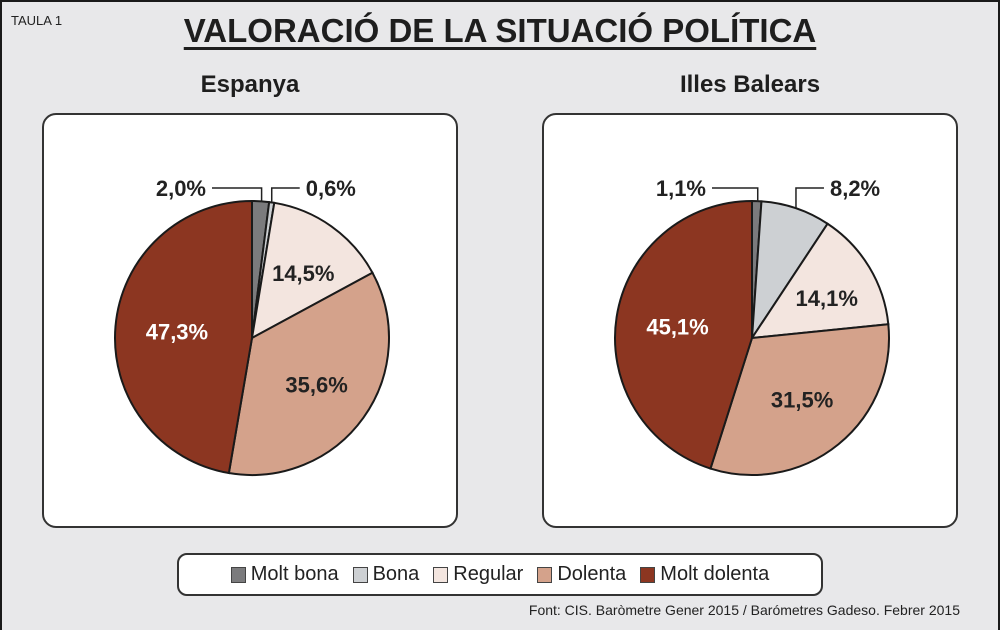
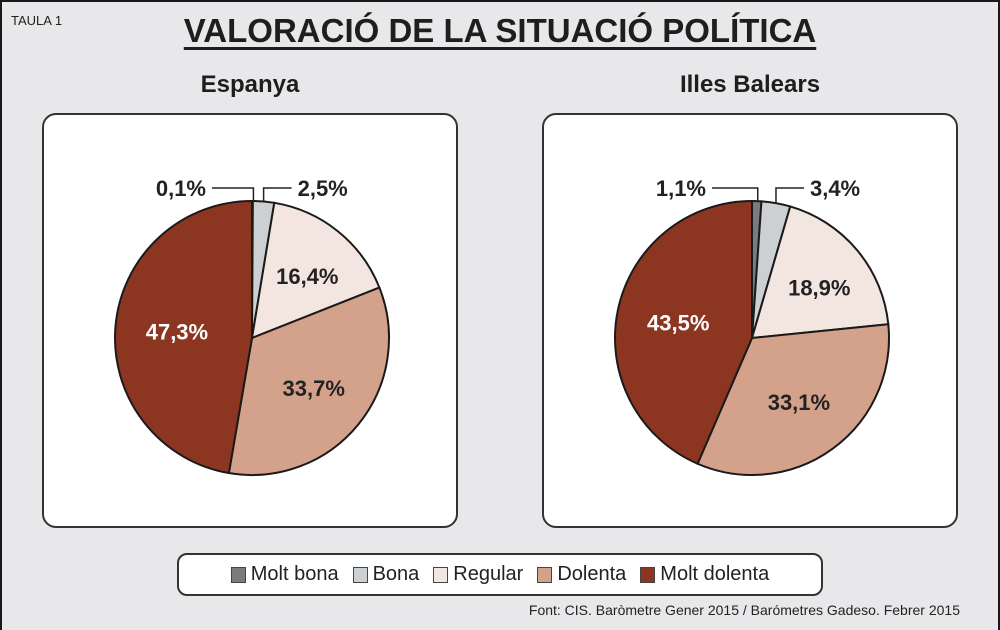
Espanya/Molt bona: 2,0% -> 0,1%
Espanya/Bona: 0,6% -> 2,5%
Espanya/Regular: 14,5% -> 16,4%
Espanya/Dolenta: 35,6% -> 33,7%
Illes Balears/Bona: 8,2% -> 3,4%
Illes Balears/Regular: 14,1% -> 18,9%
Illes Balears/Dolenta: 31,5% -> 33,1%
Illes Balears/Molt dolenta: 45,1% -> 43,5%
